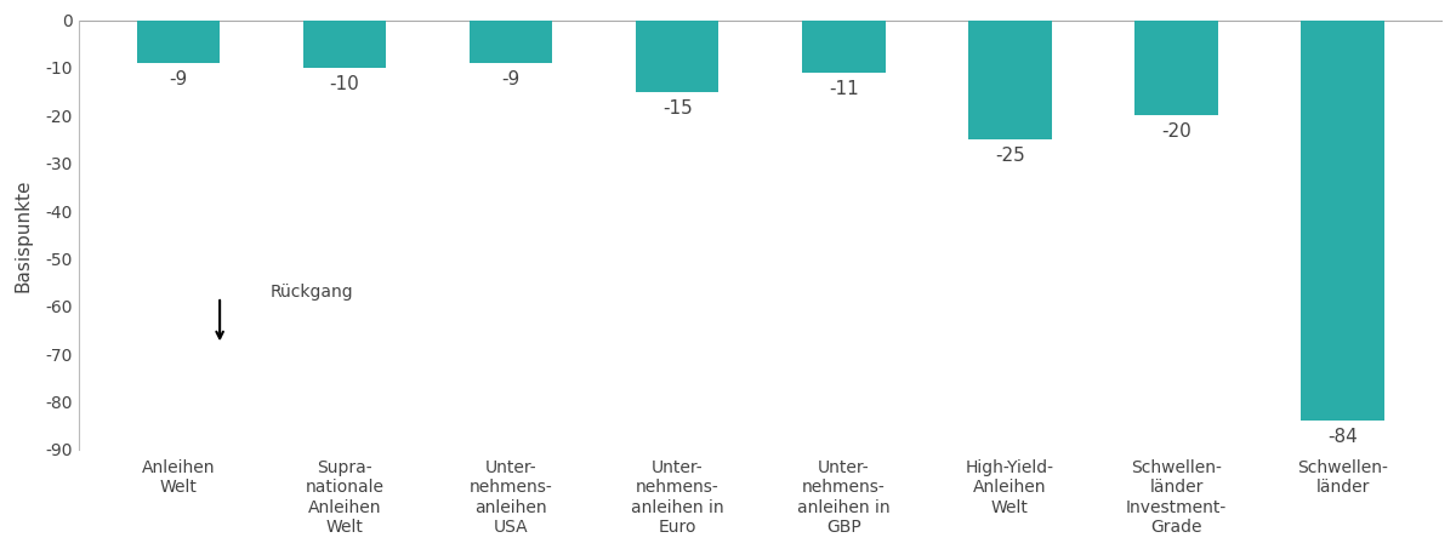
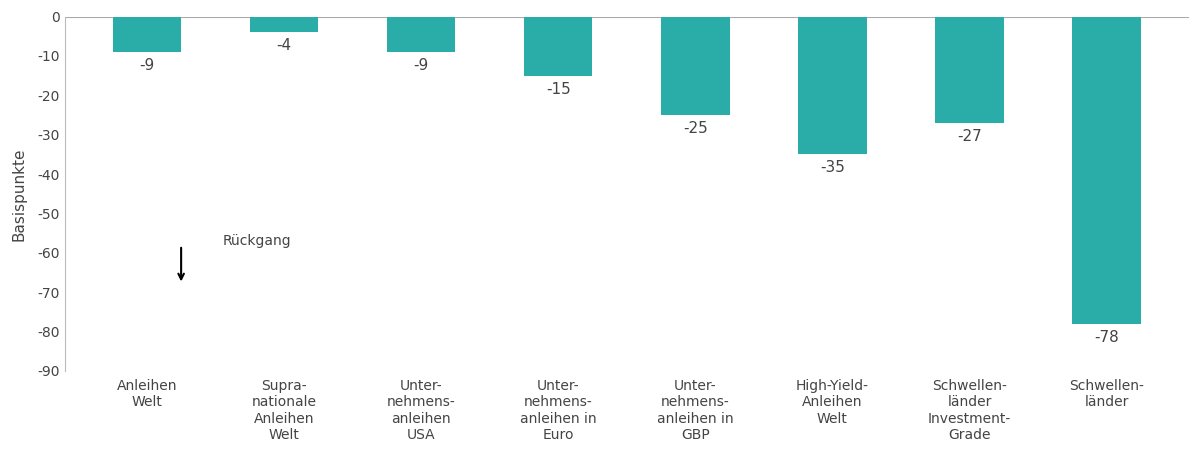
Supra- nationale Anleihen Welt: -10 -> -4
Unter- nehmens- anleihen in GBP: -11 -> -25
High-Yield- Anleihen Welt: -25 -> -35
Schwellen- länder Investment- Grade: -20 -> -27
Schwellen- länder: -84 -> -78
